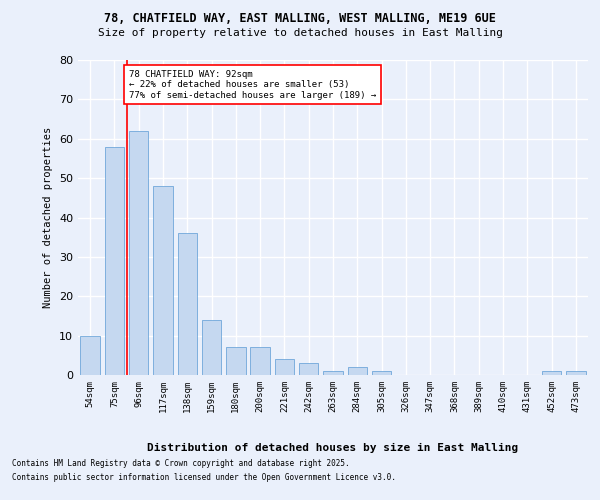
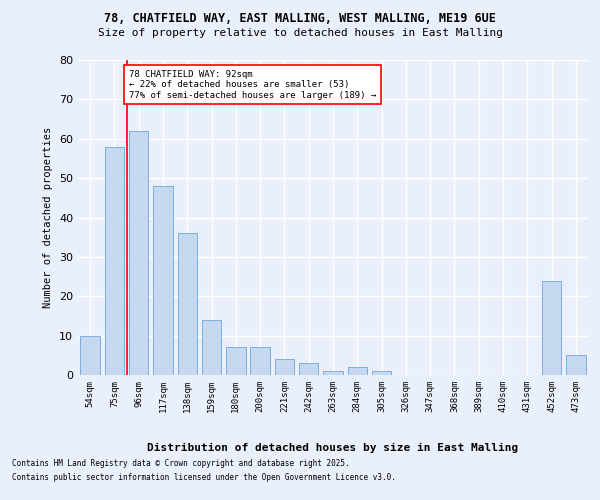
452sqm: 1 -> 24
473sqm: 1 -> 5
